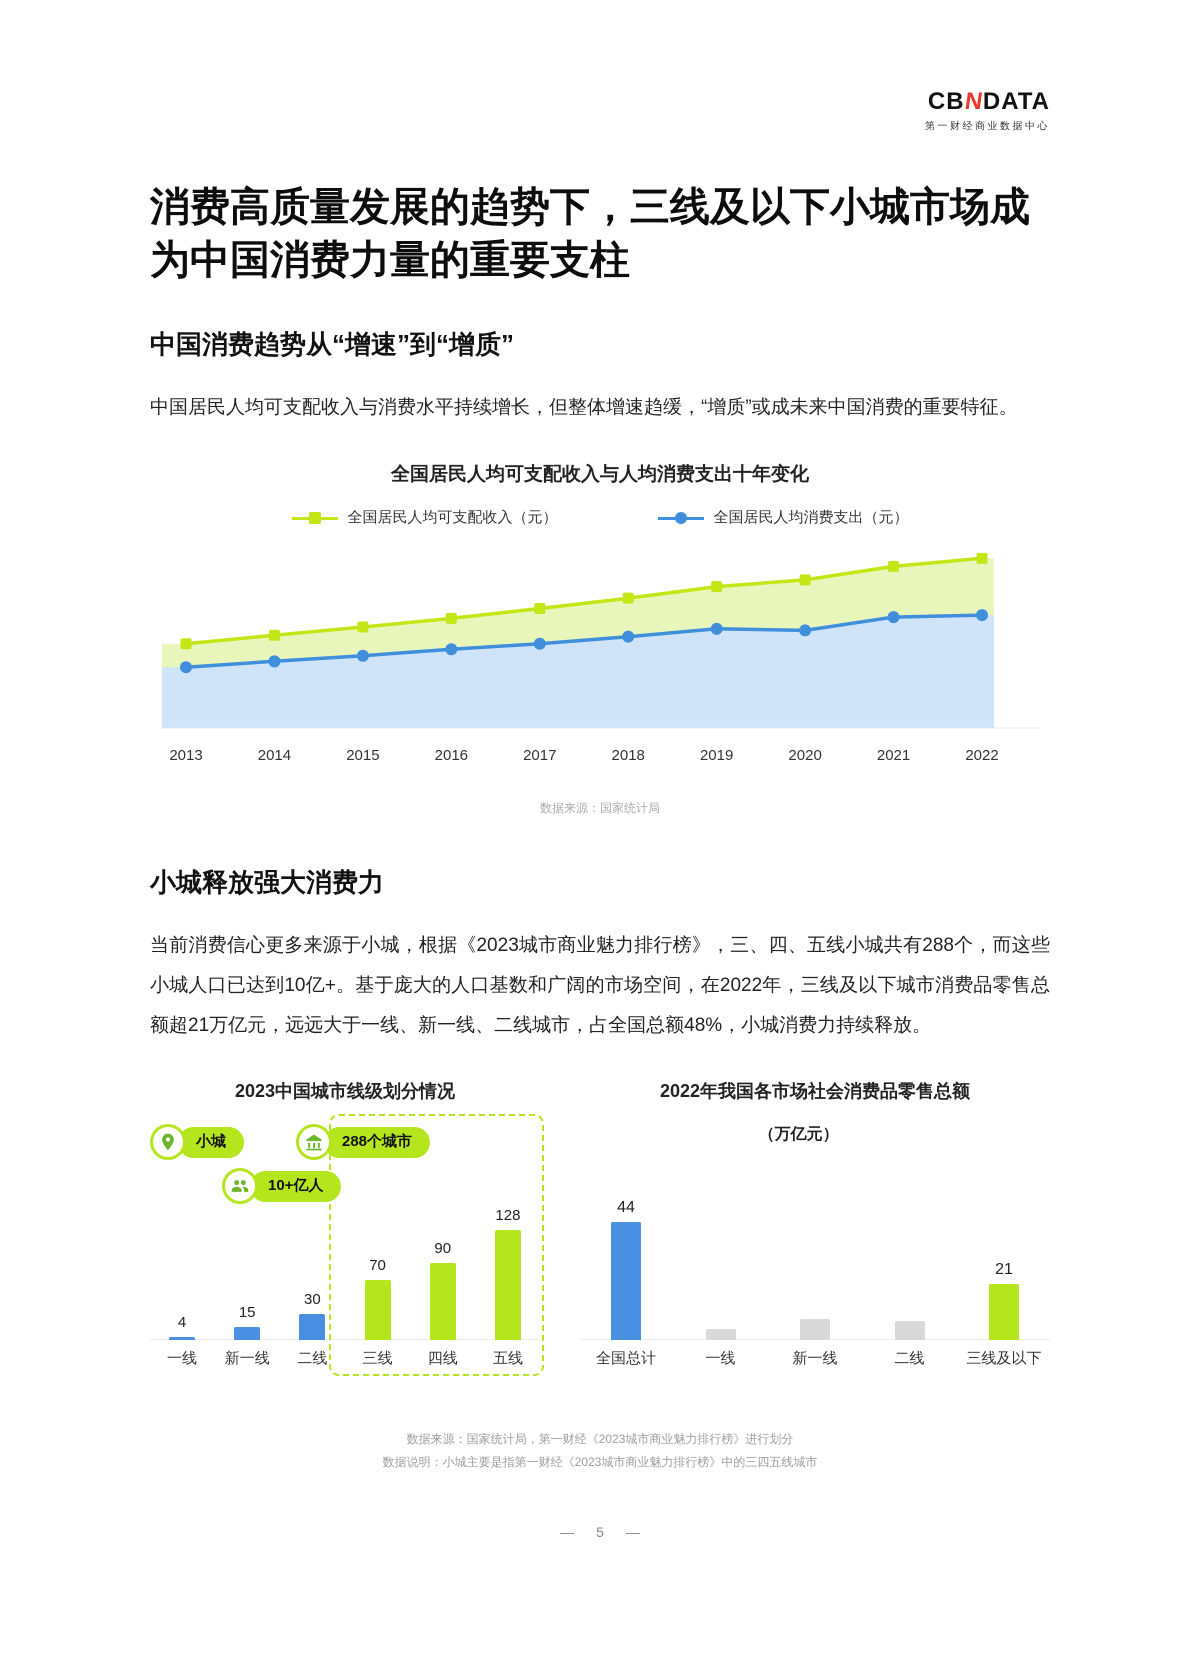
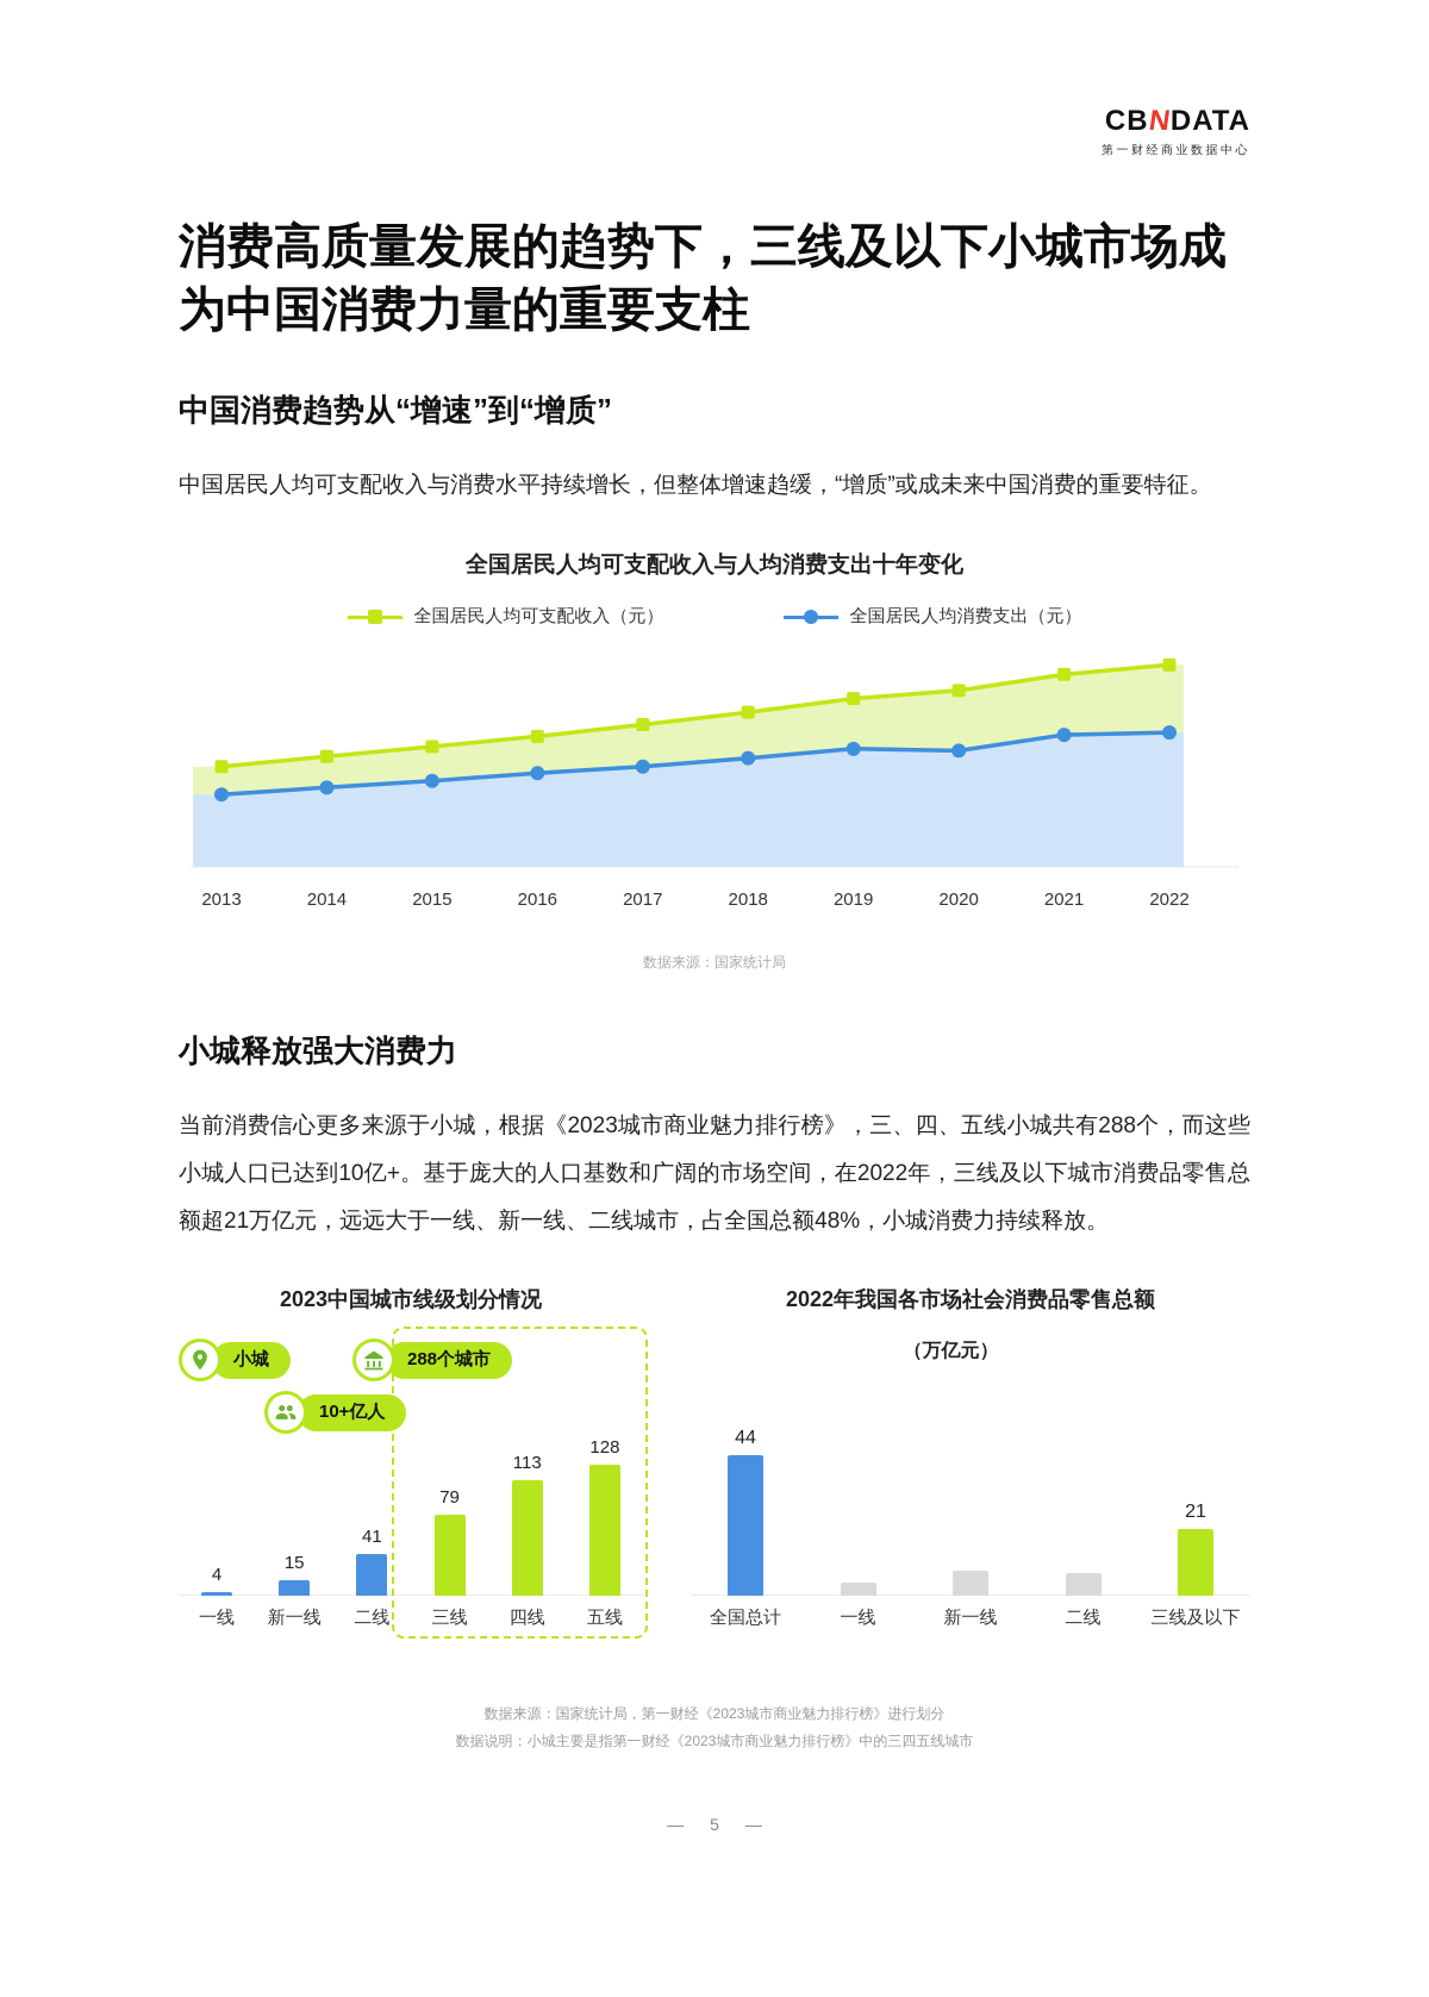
2023中国城市线级划分情况/二线: 30 -> 41
2023中国城市线级划分情况/三线: 70 -> 79
2023中国城市线级划分情况/四线: 90 -> 113
